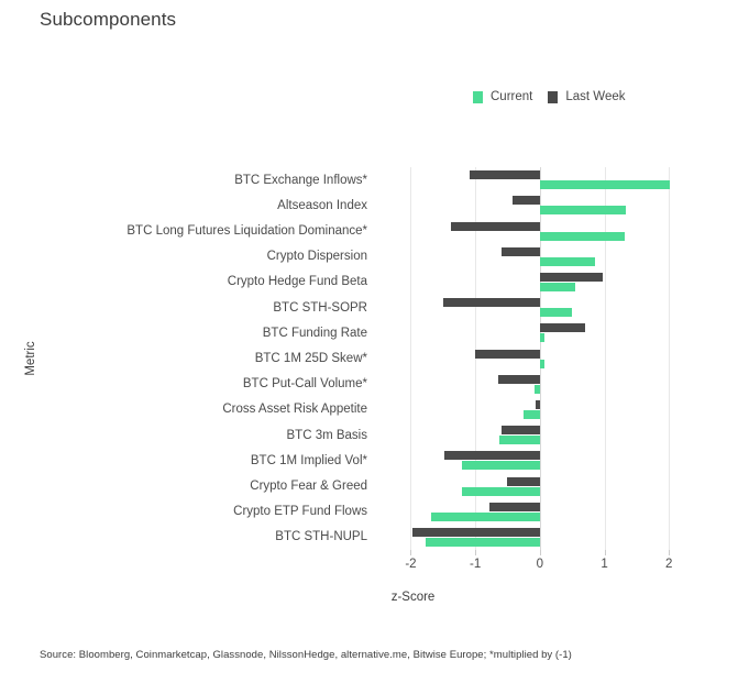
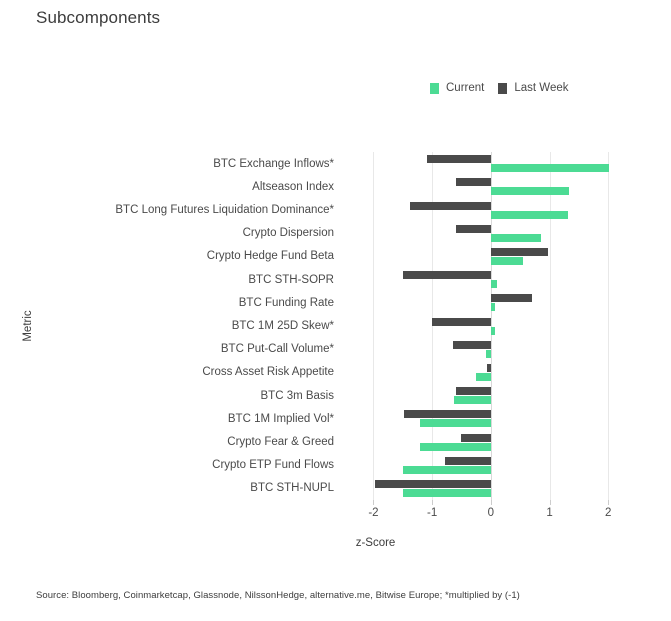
Last Week/Altseason Index: -0.4 -> -0.6
Current/BTC STH-SOPR: 0.5 -> 0.1
Current/Crypto ETP Fund Flows: -1.7 -> -1.5
Current/BTC STH-NUPL: -1.8 -> -1.5
